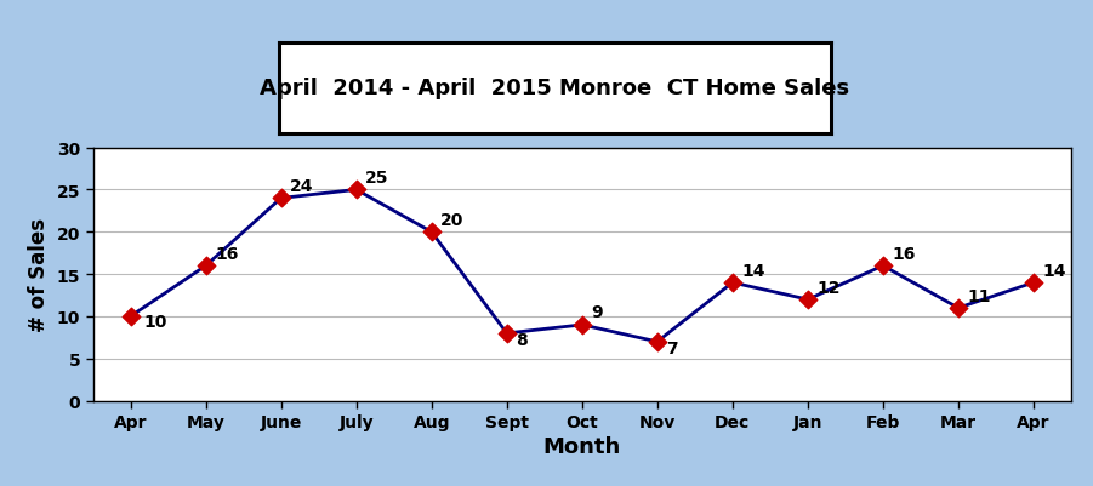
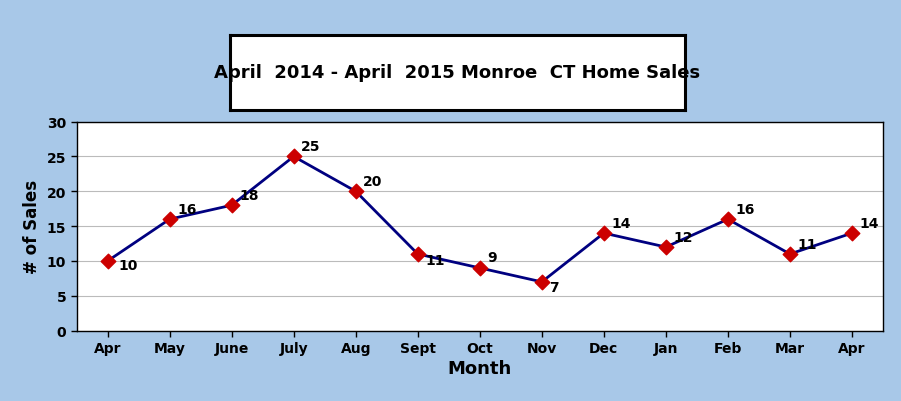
June: 24 -> 18
Sept: 8 -> 11
